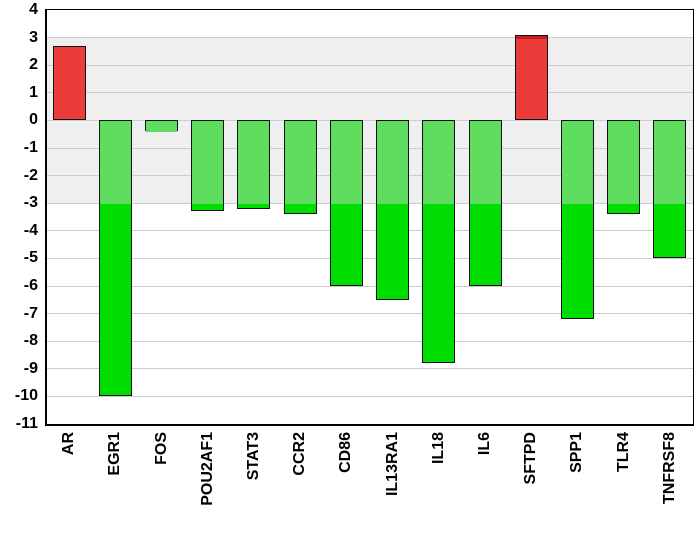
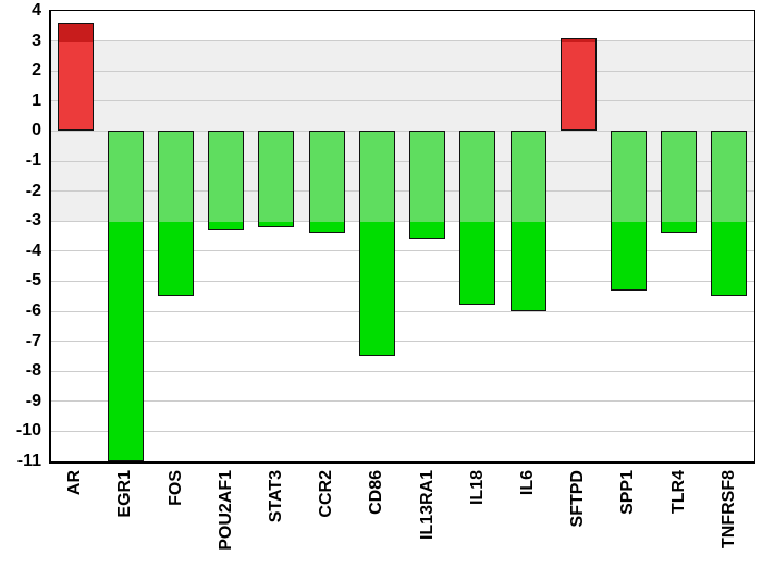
AR: 2.7 -> 3.6
EGR1: -10.0 -> -11.0
FOS: -0.4 -> -5.5
CD86: -6.0 -> -7.5
IL13RA1: -6.5 -> -3.6
IL18: -8.8 -> -5.8
SPP1: -7.2 -> -5.3
TNFRSF8: -5.0 -> -5.5
